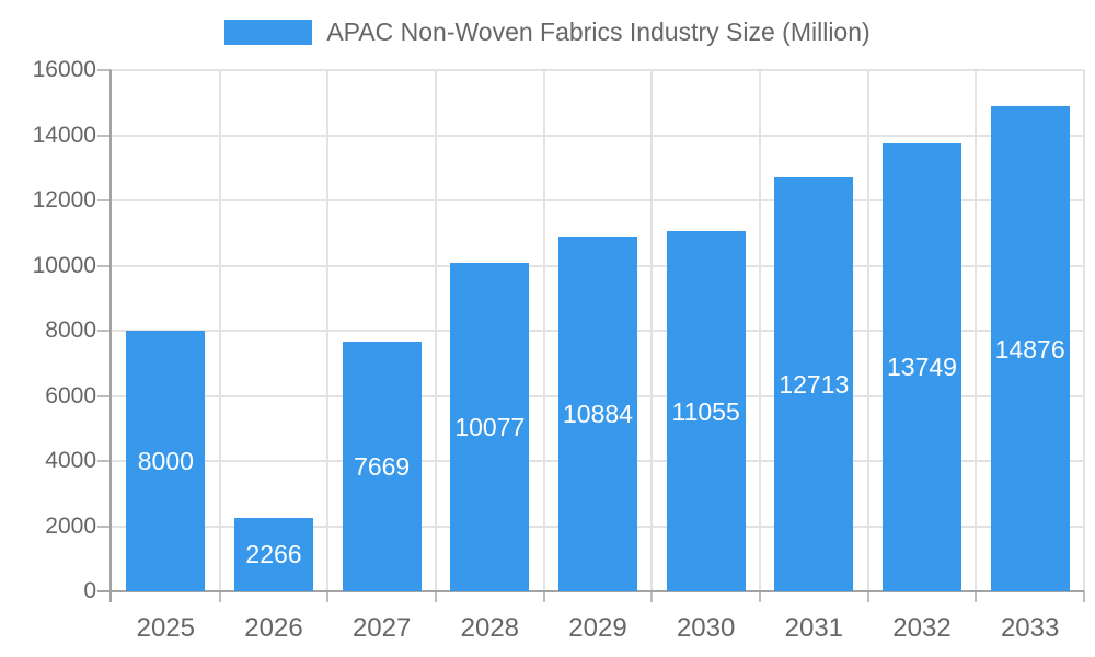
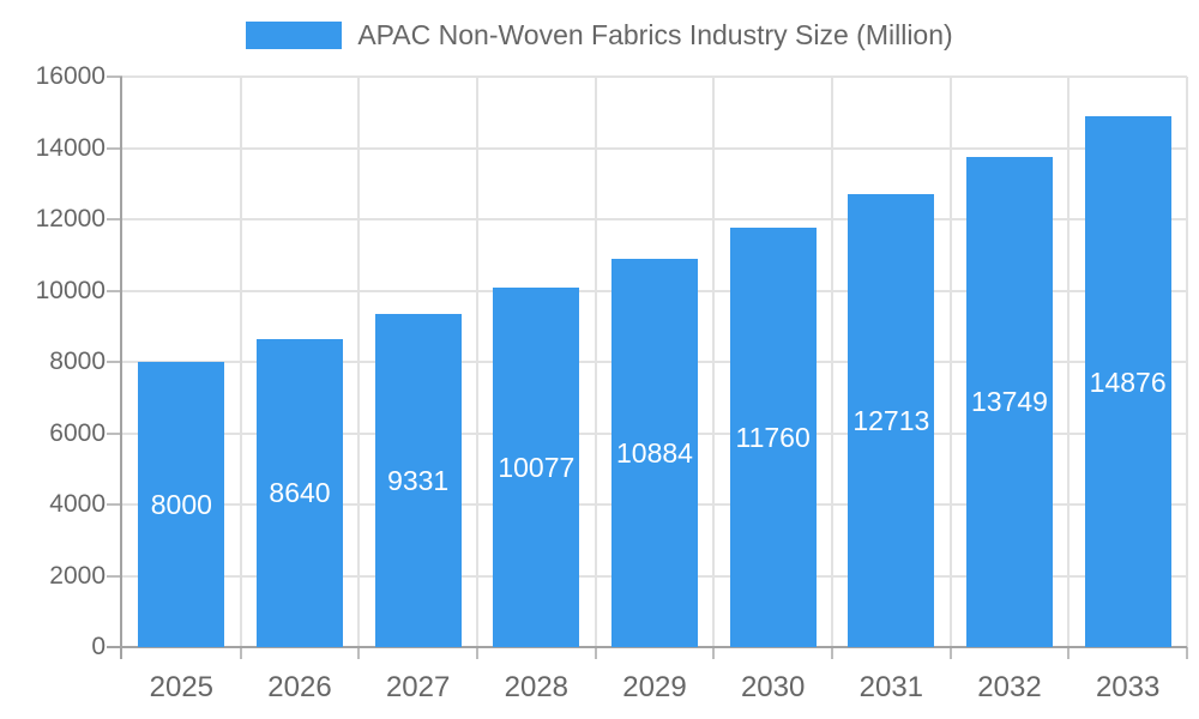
2026: 2266 -> 8640
2027: 7669 -> 9331
2030: 11055 -> 11760
